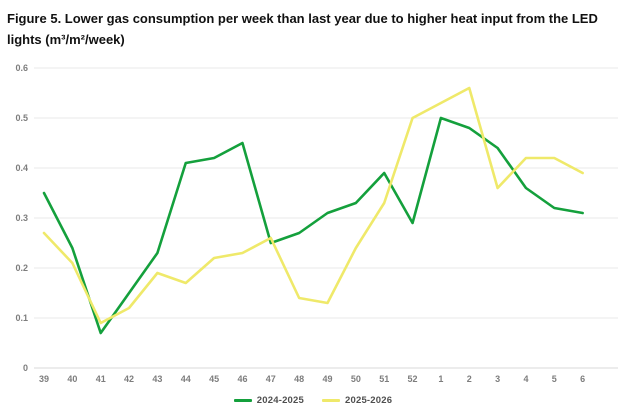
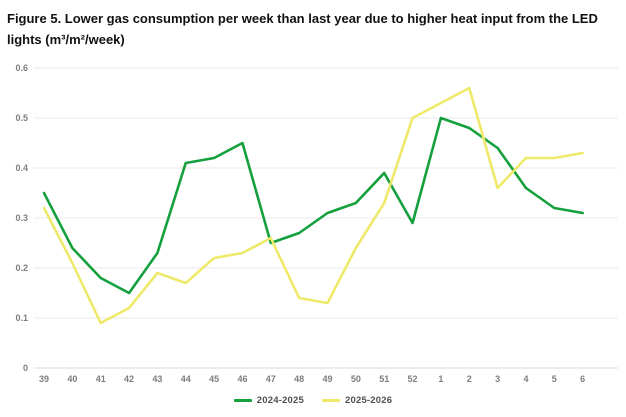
2025-2026/39: 0.27 -> 0.32
2024-2025/41: 0.07 -> 0.18
2025-2026/6: 0.39 -> 0.43
